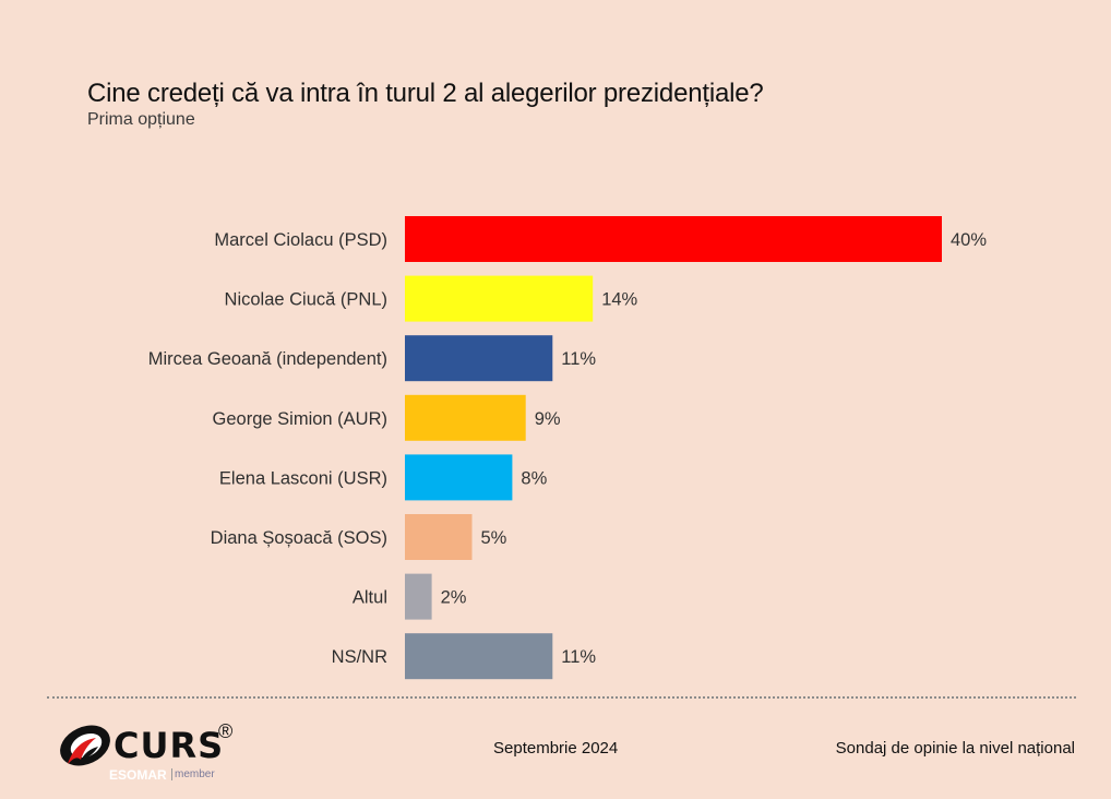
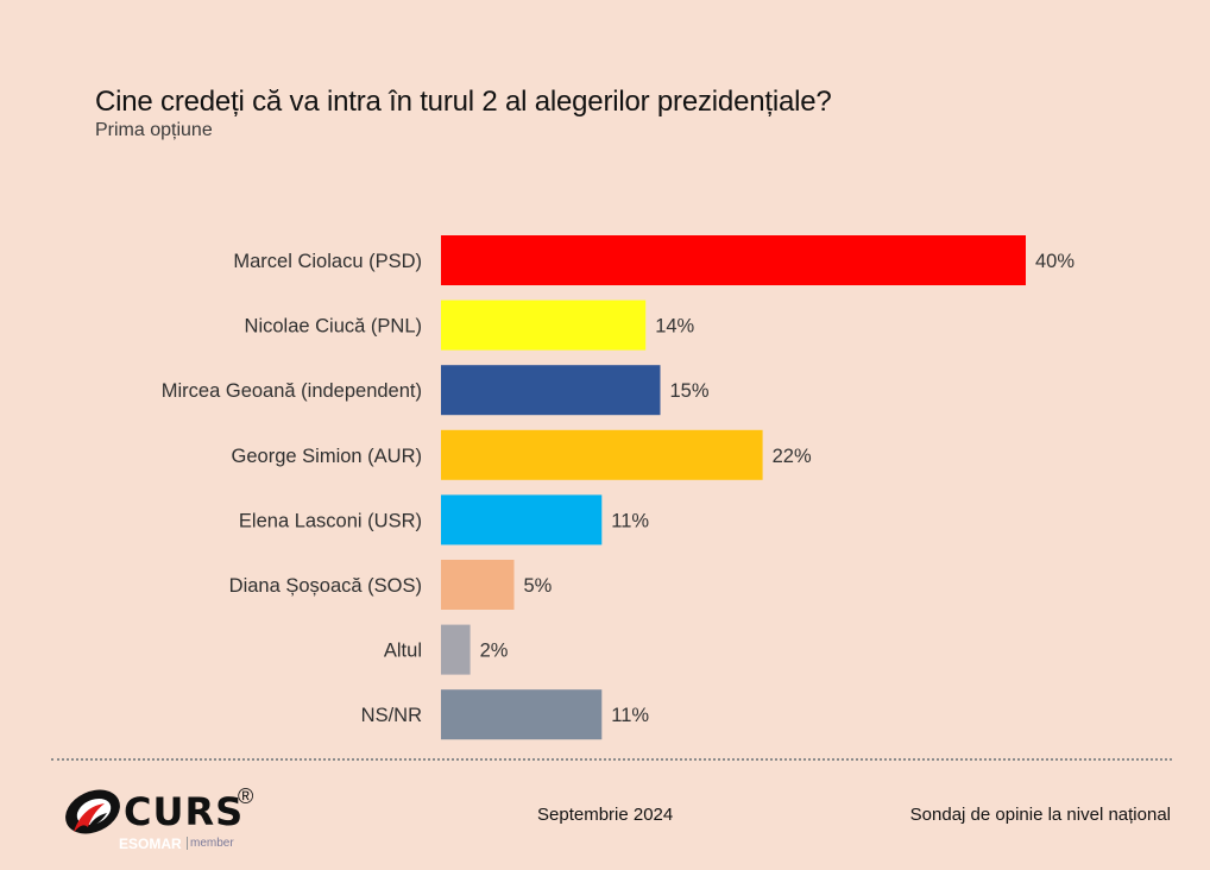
Mircea Geoană (independent): 11% -> 15%
George Simion (AUR): 9% -> 22%
Elena Lasconi (USR): 8% -> 11%
